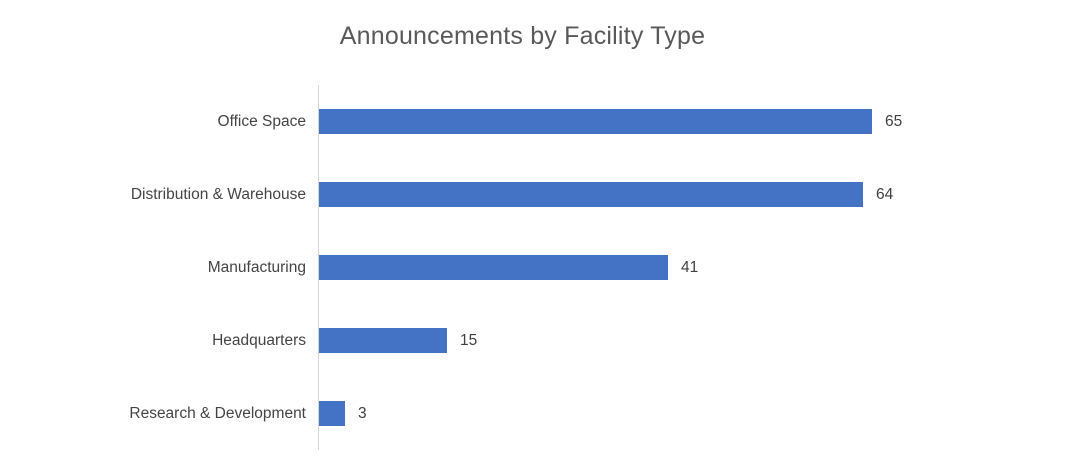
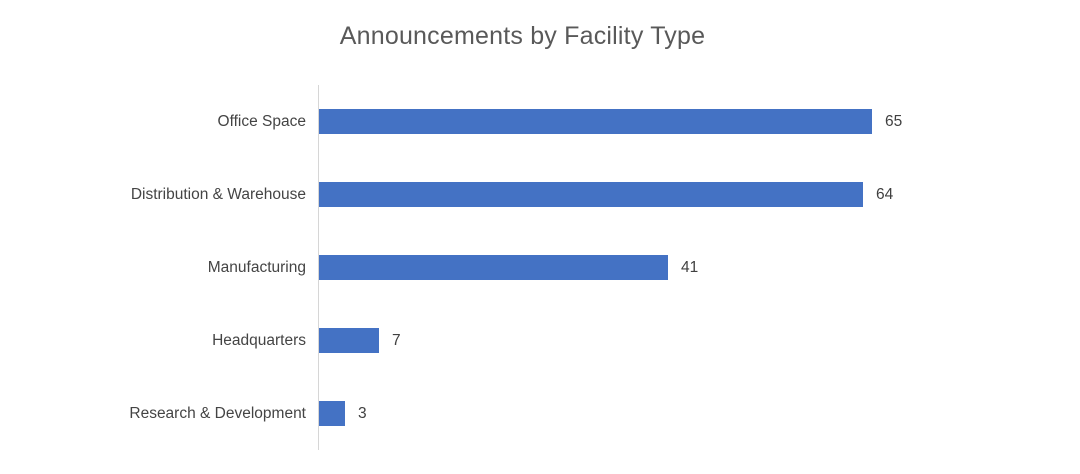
Headquarters: 15 -> 7
